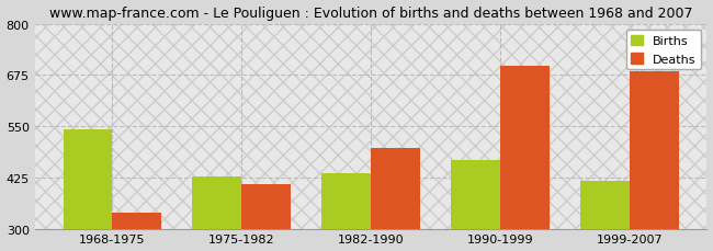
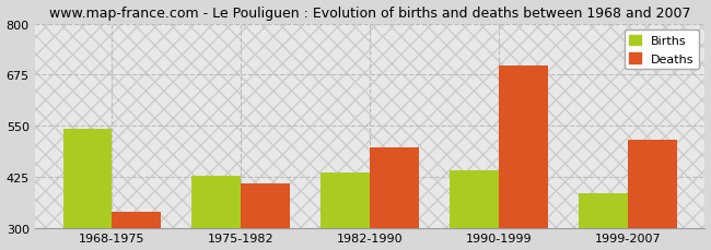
Births/1990-1999: 466 -> 440
Births/1999-2007: 416 -> 385
Deaths/1999-2007: 683 -> 515
